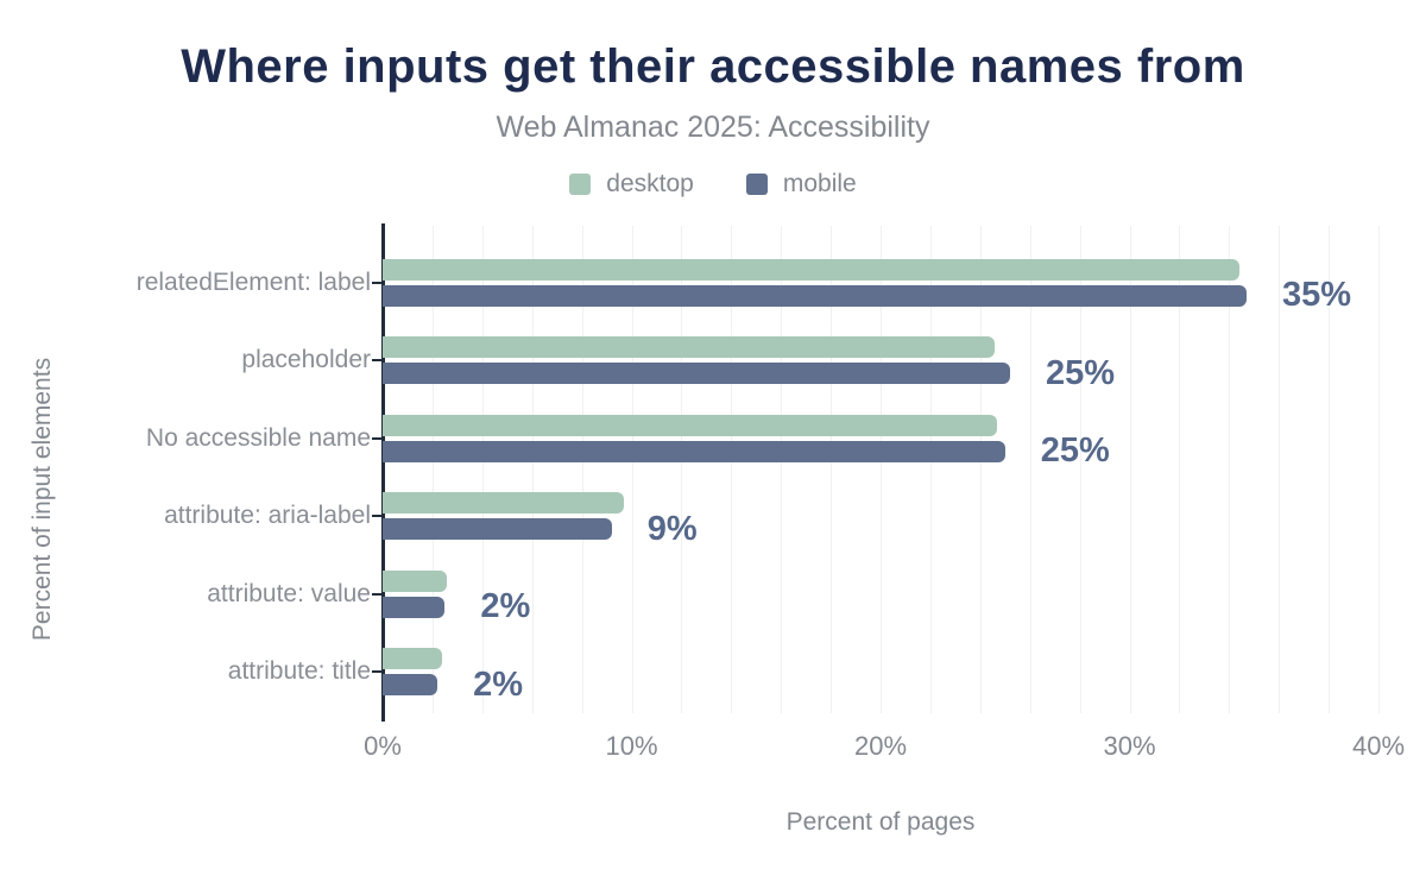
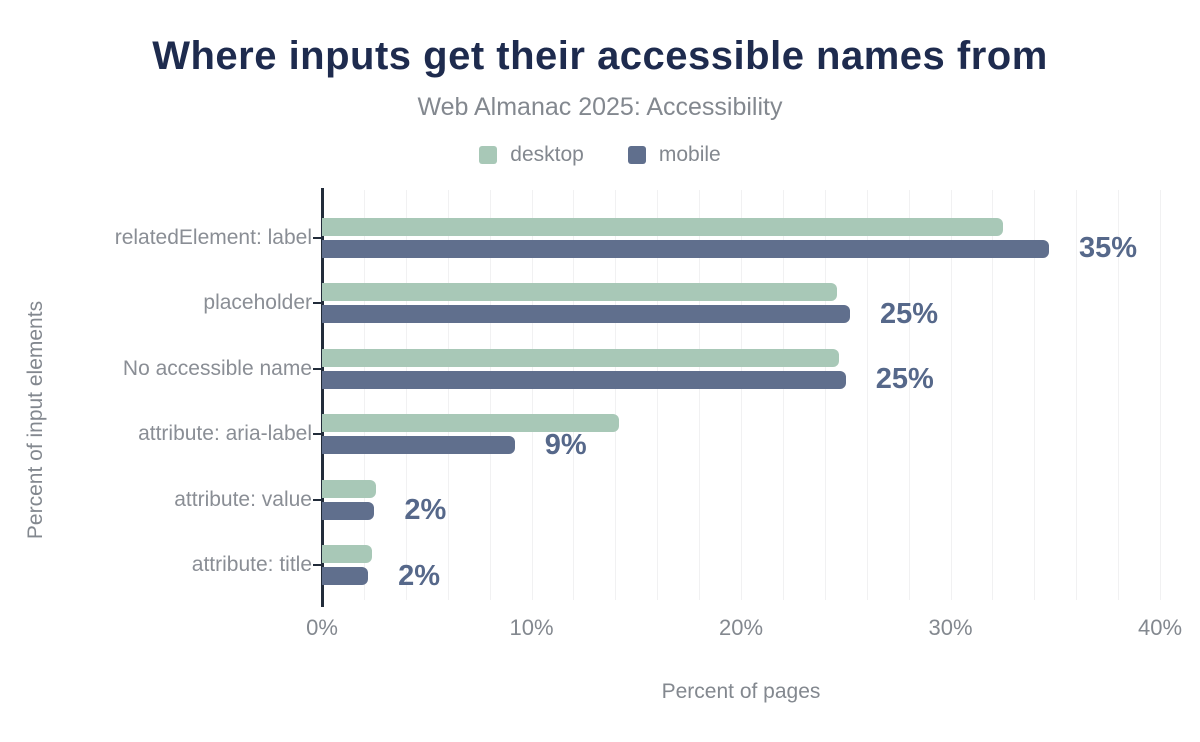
desktop/relatedElement: label: 34.4% -> 32.5%
desktop/attribute: aria-label: 9.7% -> 14.2%
